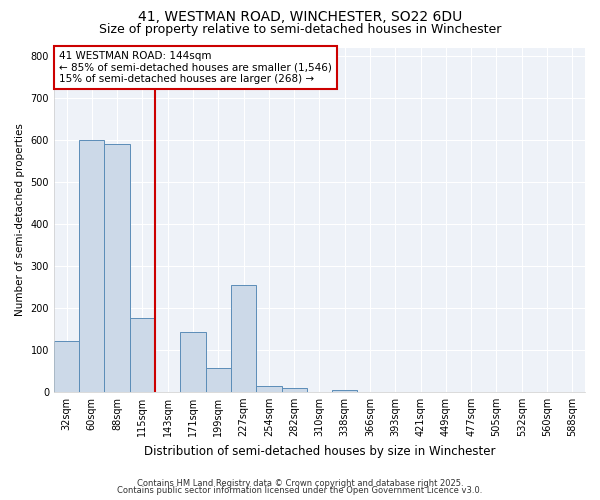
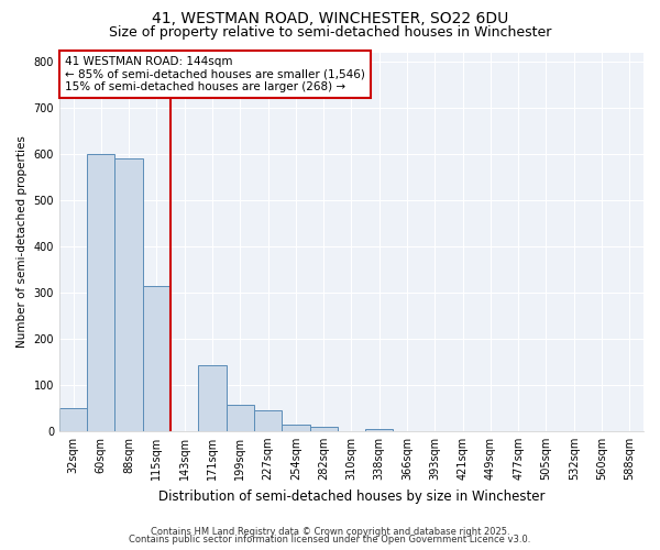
32sqm: 120 -> 50
115sqm: 175 -> 315
227sqm: 255 -> 44
